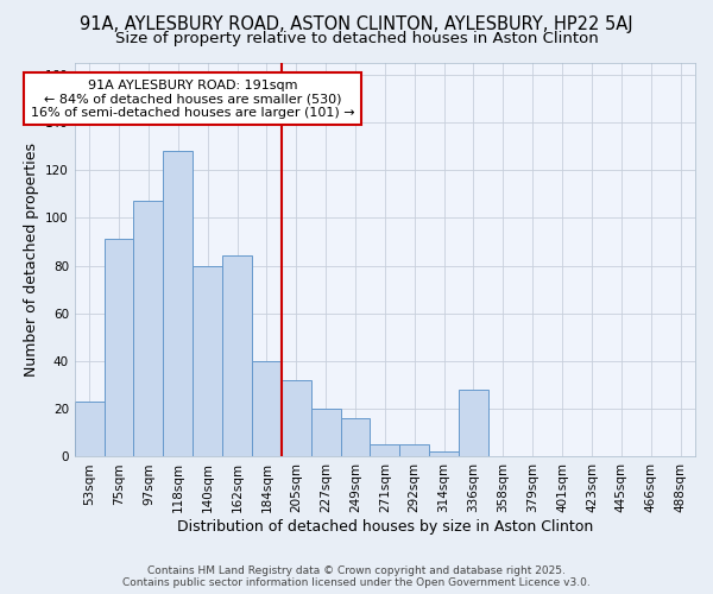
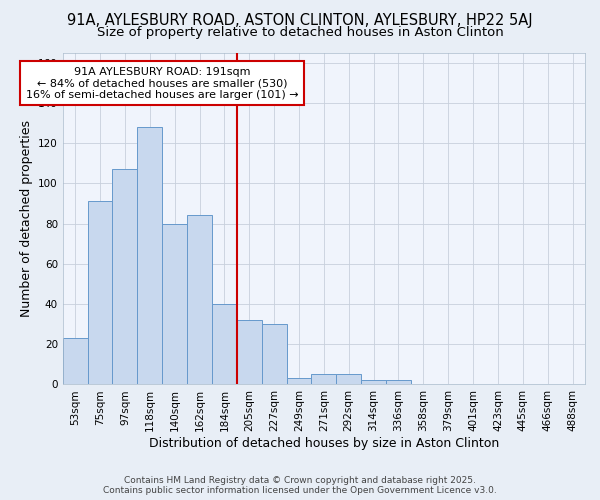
227sqm: 20 -> 30
249sqm: 16 -> 3
336sqm: 28 -> 2
